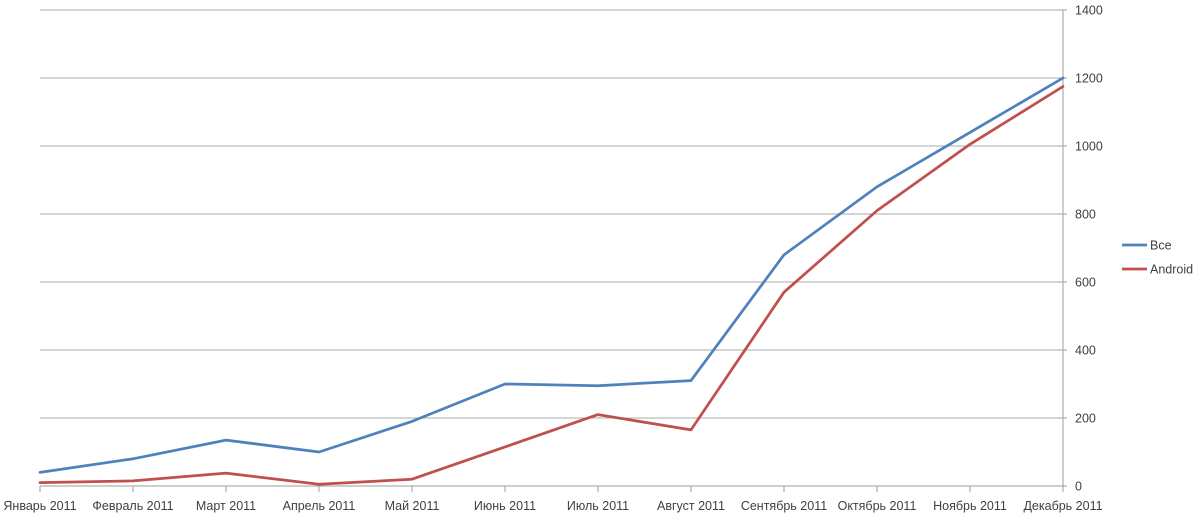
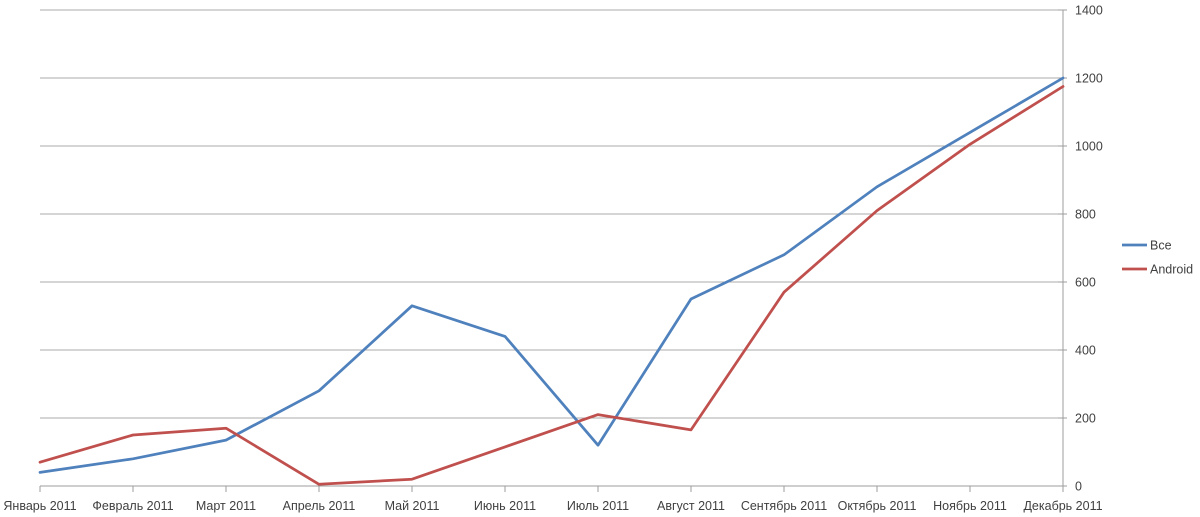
Android/Январь 2011: 10 -> 70
Android/Февраль 2011: 20 -> 150
Android/Март 2011: 40 -> 170
Все/Апрель 2011: 100 -> 280
Все/Май 2011: 190 -> 530
Все/Июнь 2011: 300 -> 440
Все/Июль 2011: 300 -> 120
Все/Август 2011: 310 -> 550
